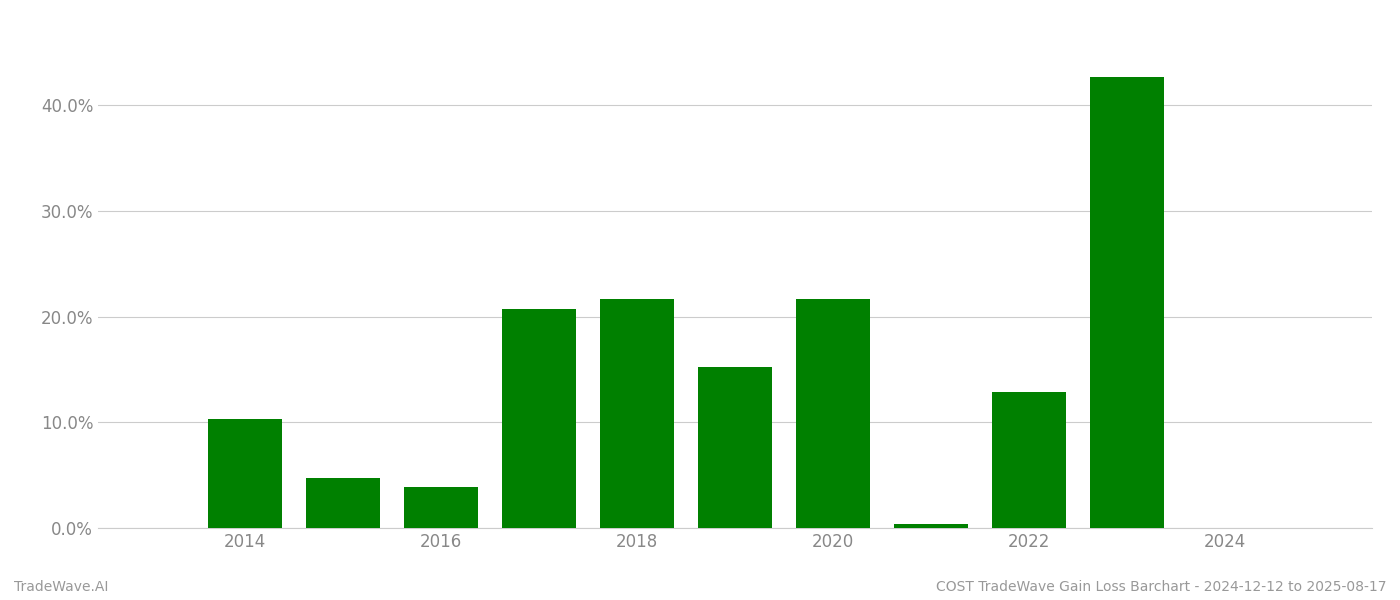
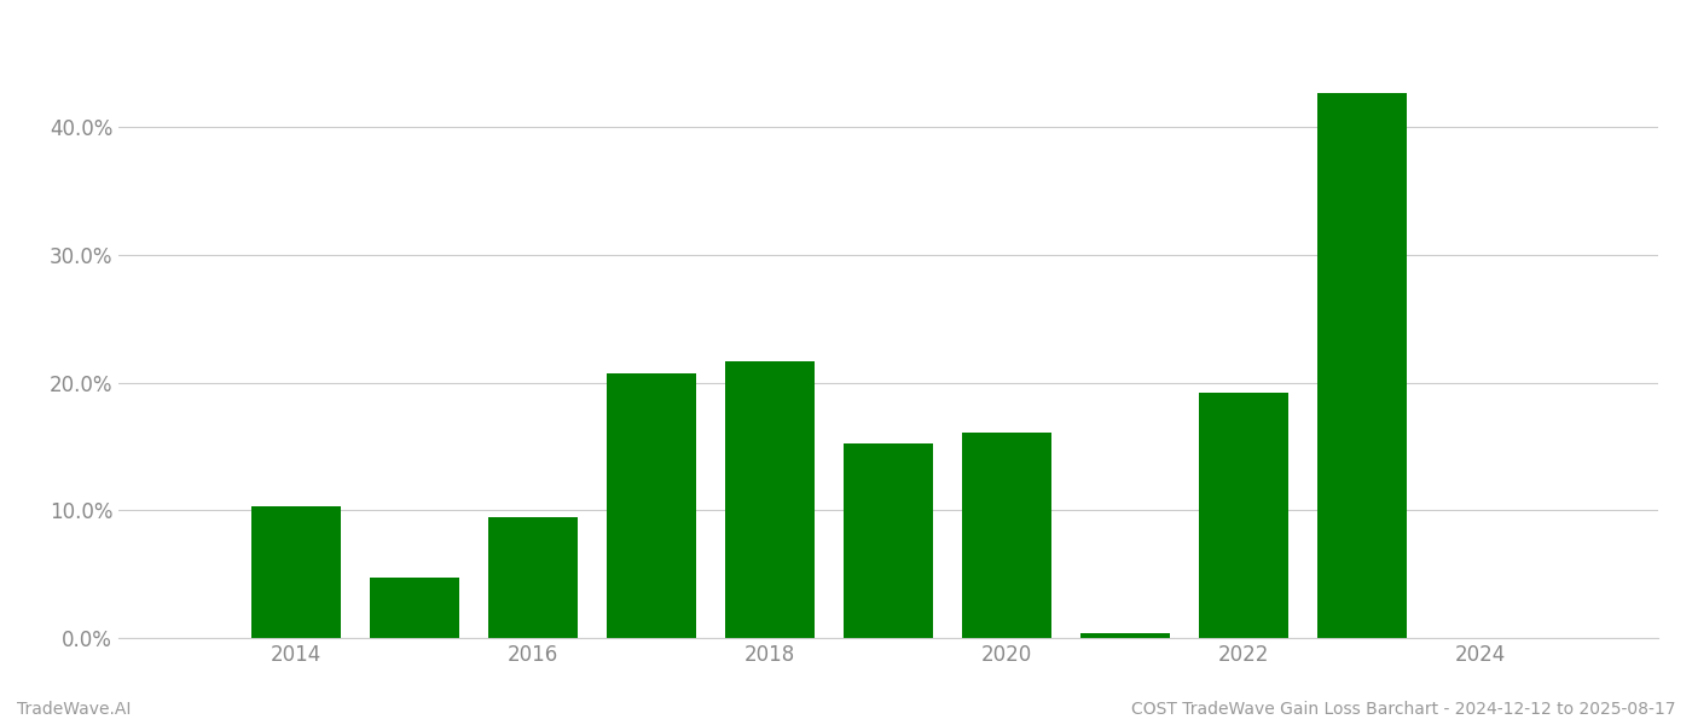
2016: 3.9% -> 9.5%
2020: 21.7% -> 16.1%
2022: 12.9% -> 19.2%
